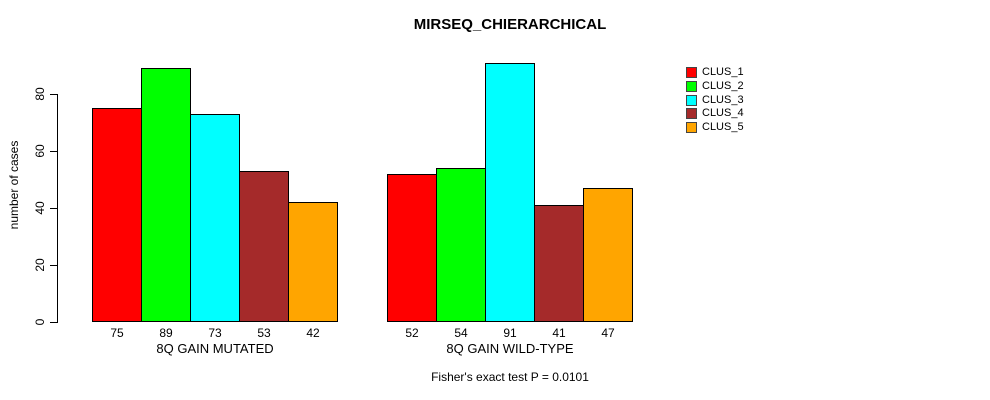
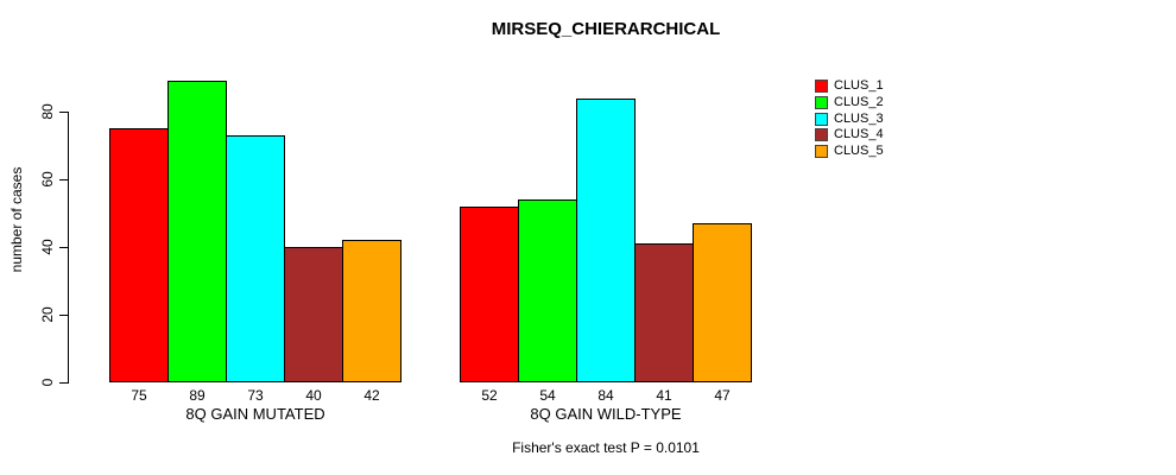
CLUS_4/8Q GAIN MUTATED: 53 -> 40
CLUS_3/8Q GAIN WILD-TYPE: 91 -> 84
